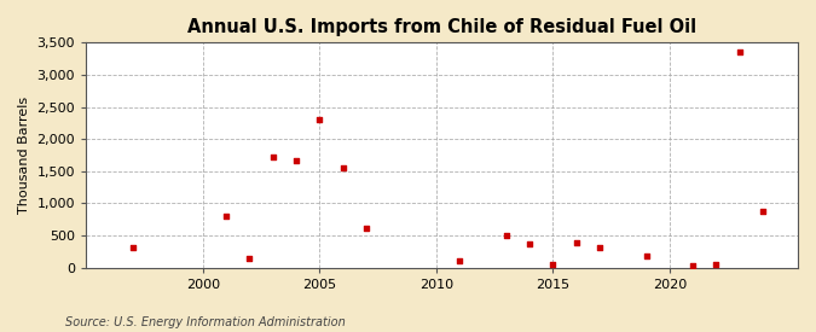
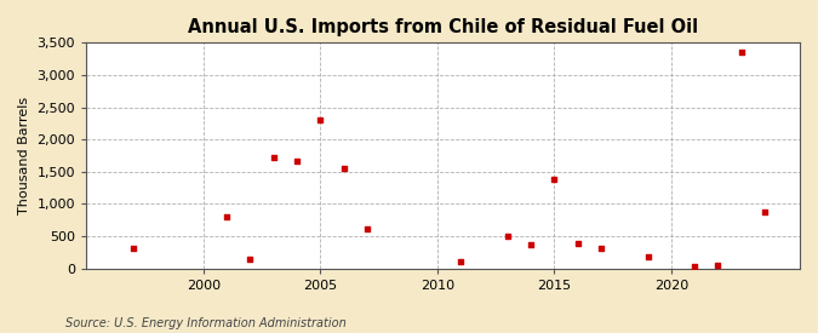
2015: 50 -> 1,380
